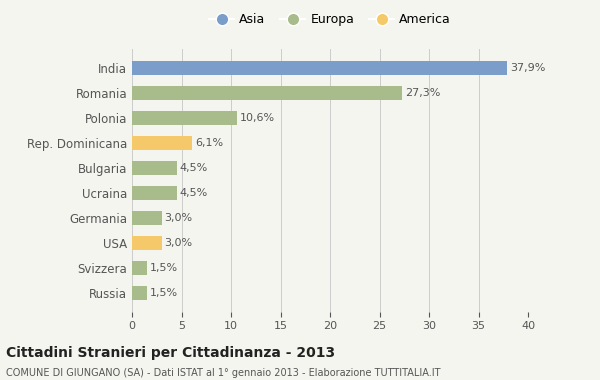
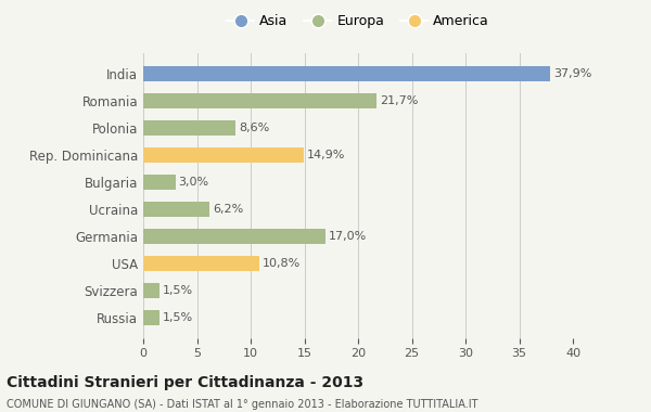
Romania: 27,3% -> 21,7%
Polonia: 10,6% -> 8,6%
Rep. Dominicana: 6,1% -> 14,9%
Bulgaria: 4,5% -> 3,0%
Ucraina: 4,5% -> 6,2%
Germania: 3,0% -> 17,0%
USA: 3,0% -> 10,8%
